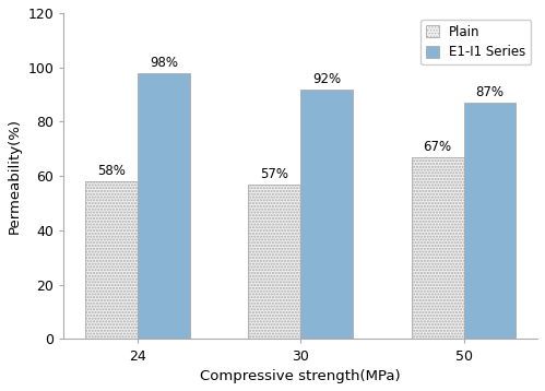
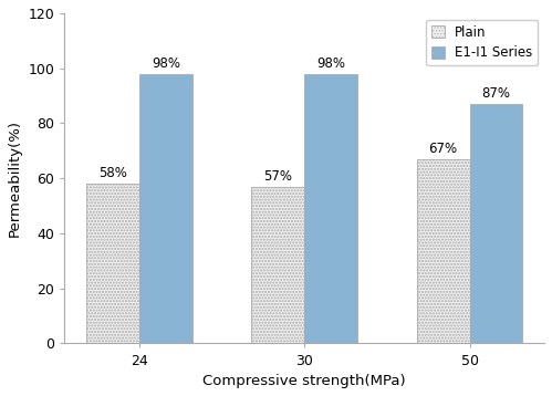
E1-I1 Series/30: 92% -> 98%
